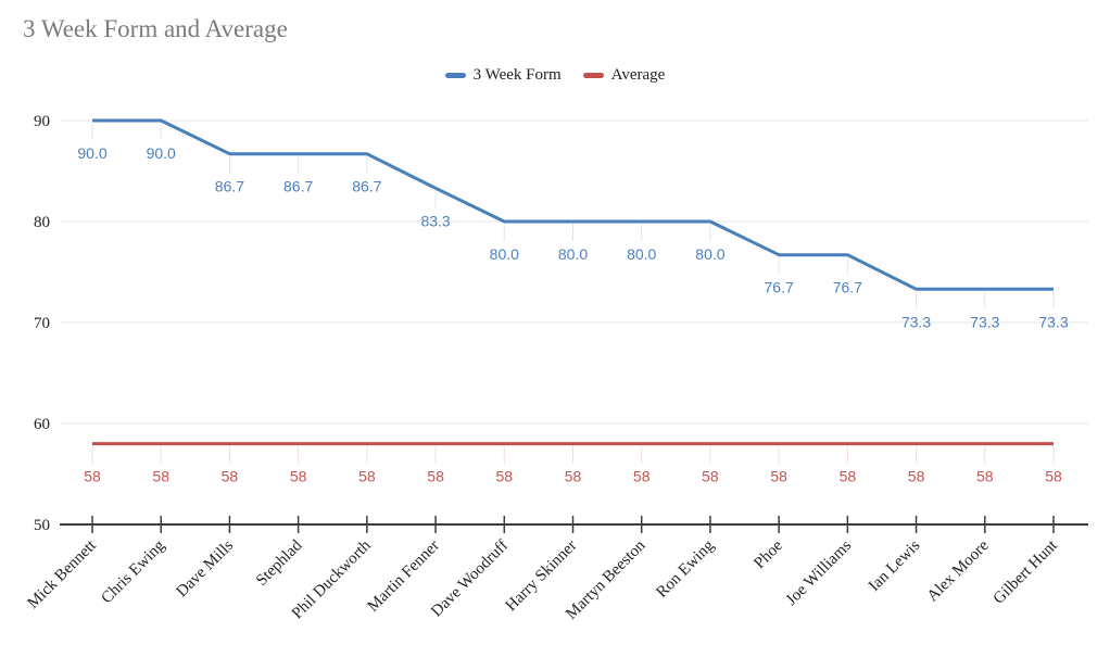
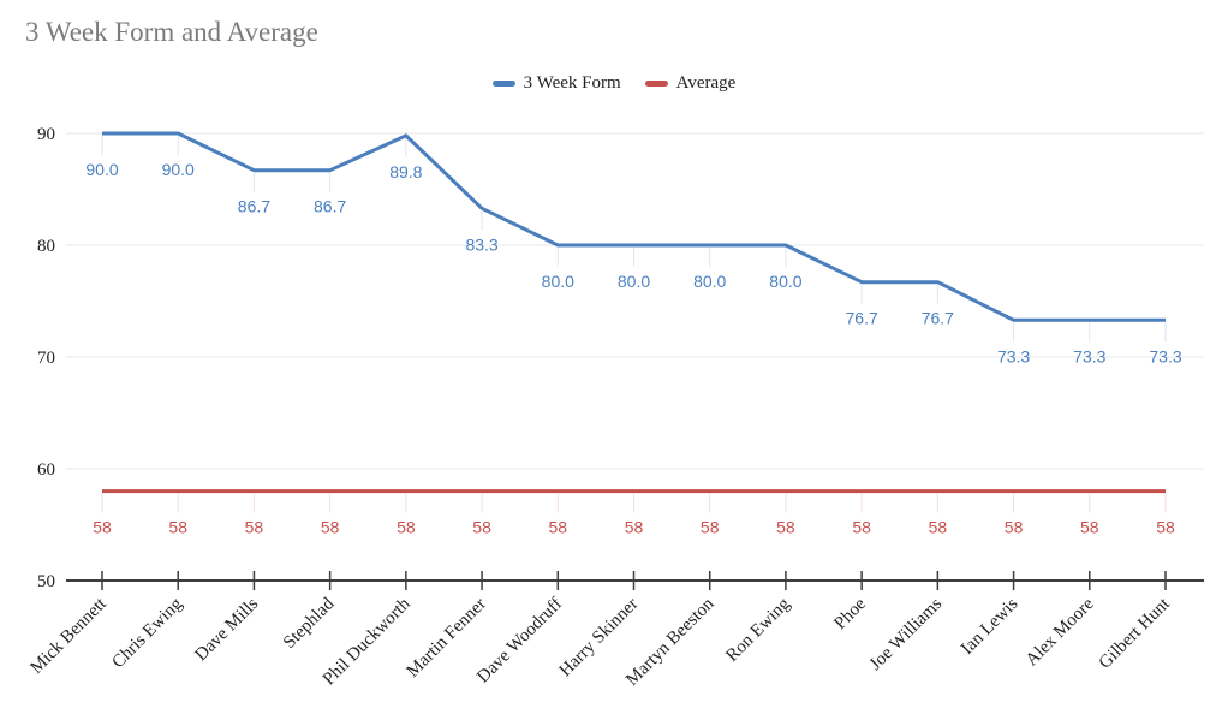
3 Week Form/Phil Duckworth: 86.7 -> 89.8
